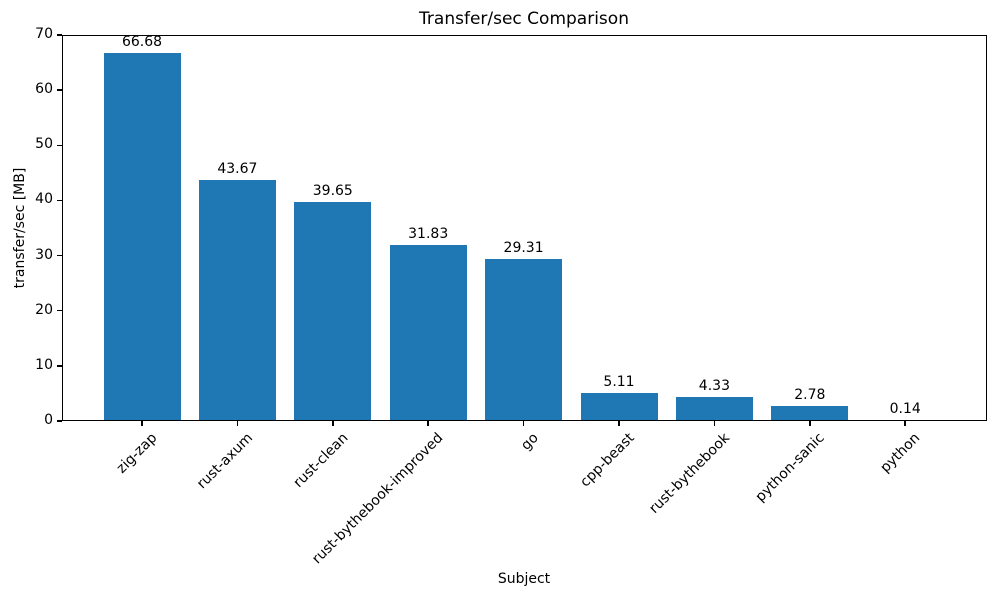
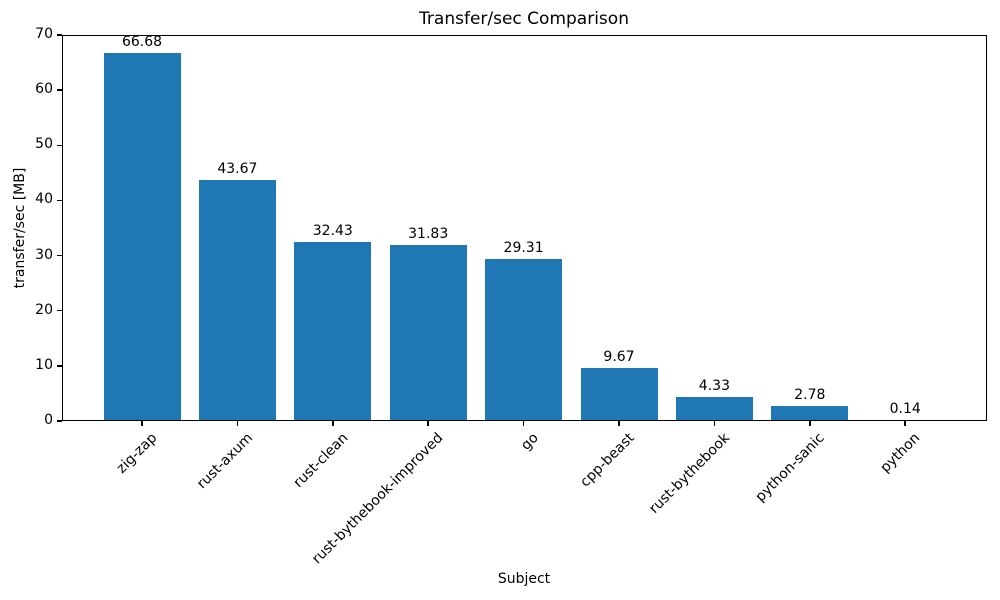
rust-clean: 39.65 -> 32.43
cpp-beast: 5.11 -> 9.67
